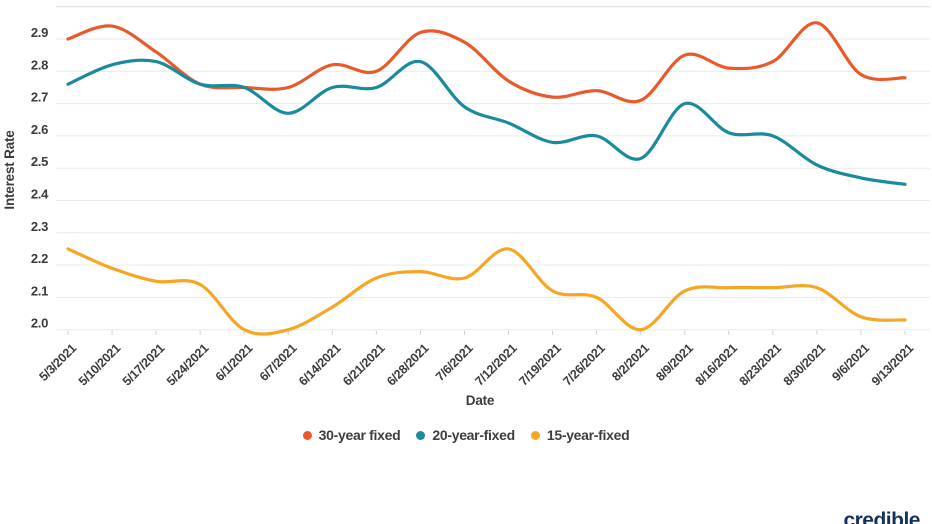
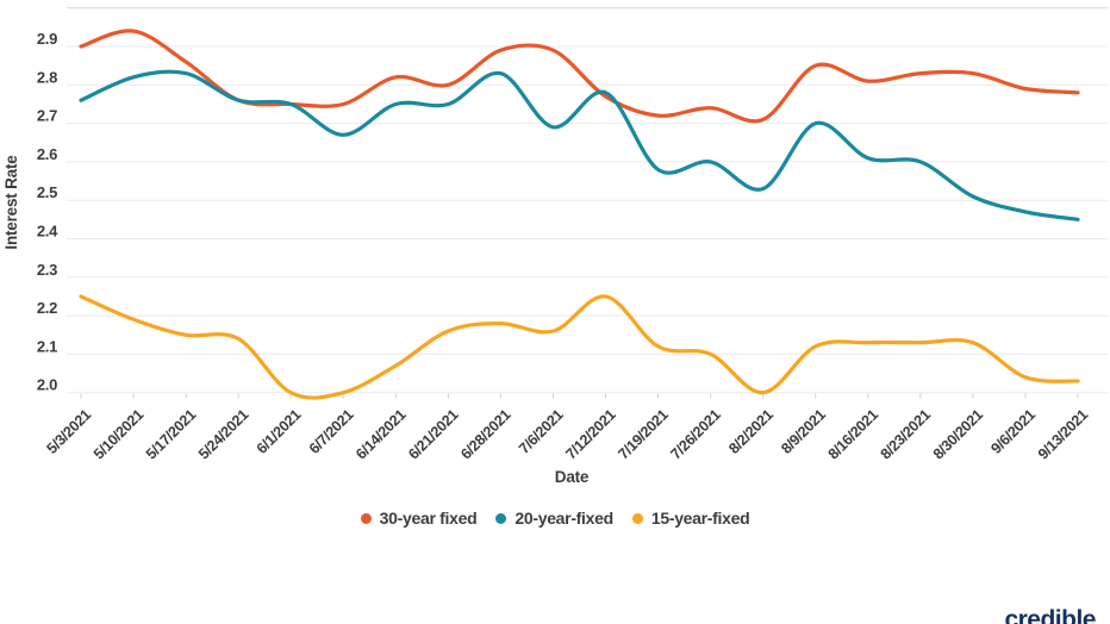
30-year fixed/6/28/2021: 2.92 -> 2.89
20-year-fixed/7/12/2021: 2.64 -> 2.78
30-year fixed/8/30/2021: 2.95 -> 2.83
